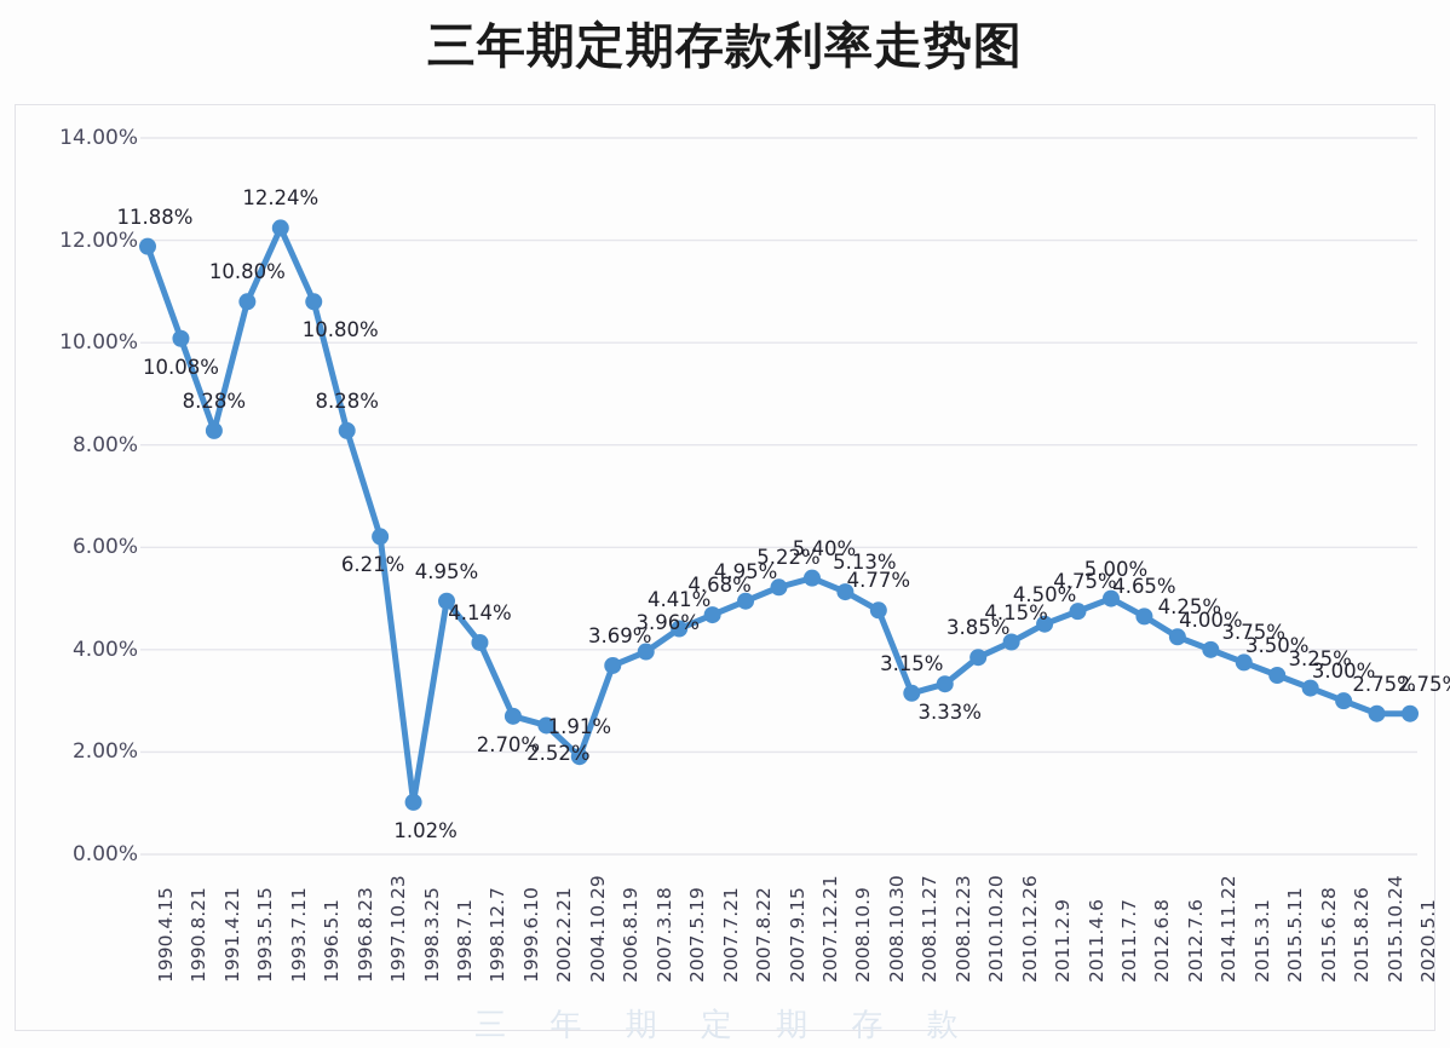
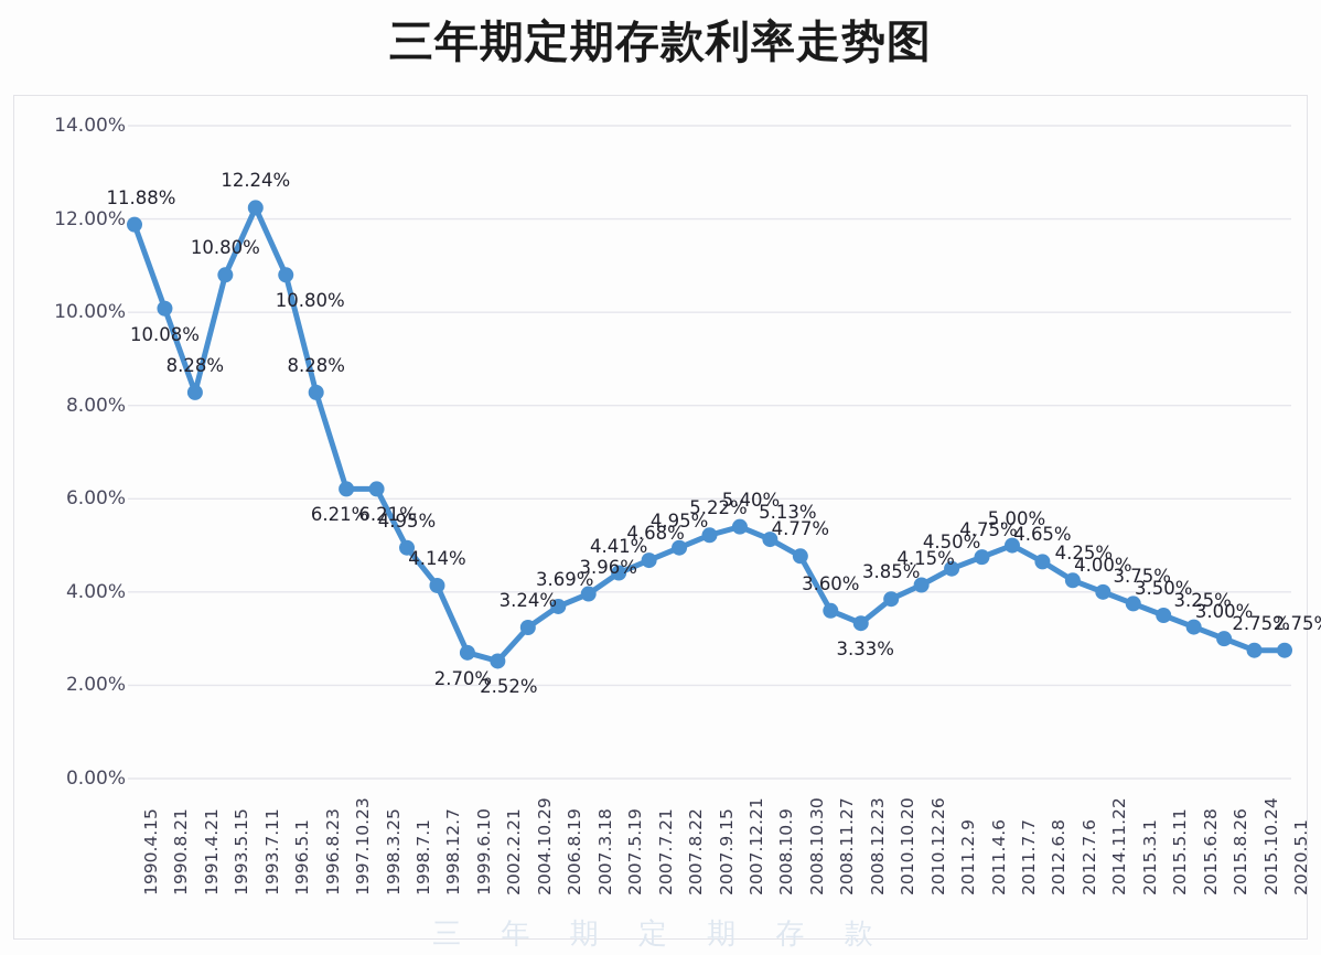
1998.3.25: 1.02% -> 6.21%
2004.10.29: 1.91% -> 3.24%
2008.11.27: 3.15% -> 3.60%
